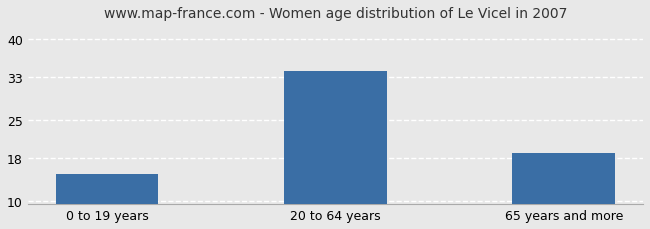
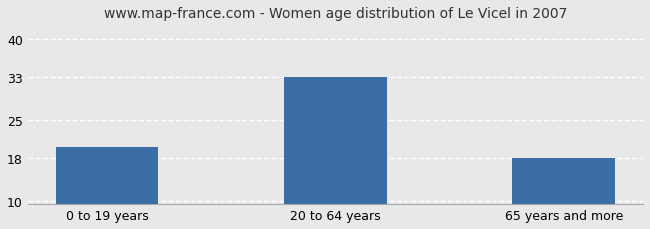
0 to 19 years: 15 -> 20
20 to 64 years: 34 -> 33
65 years and more: 19 -> 18
